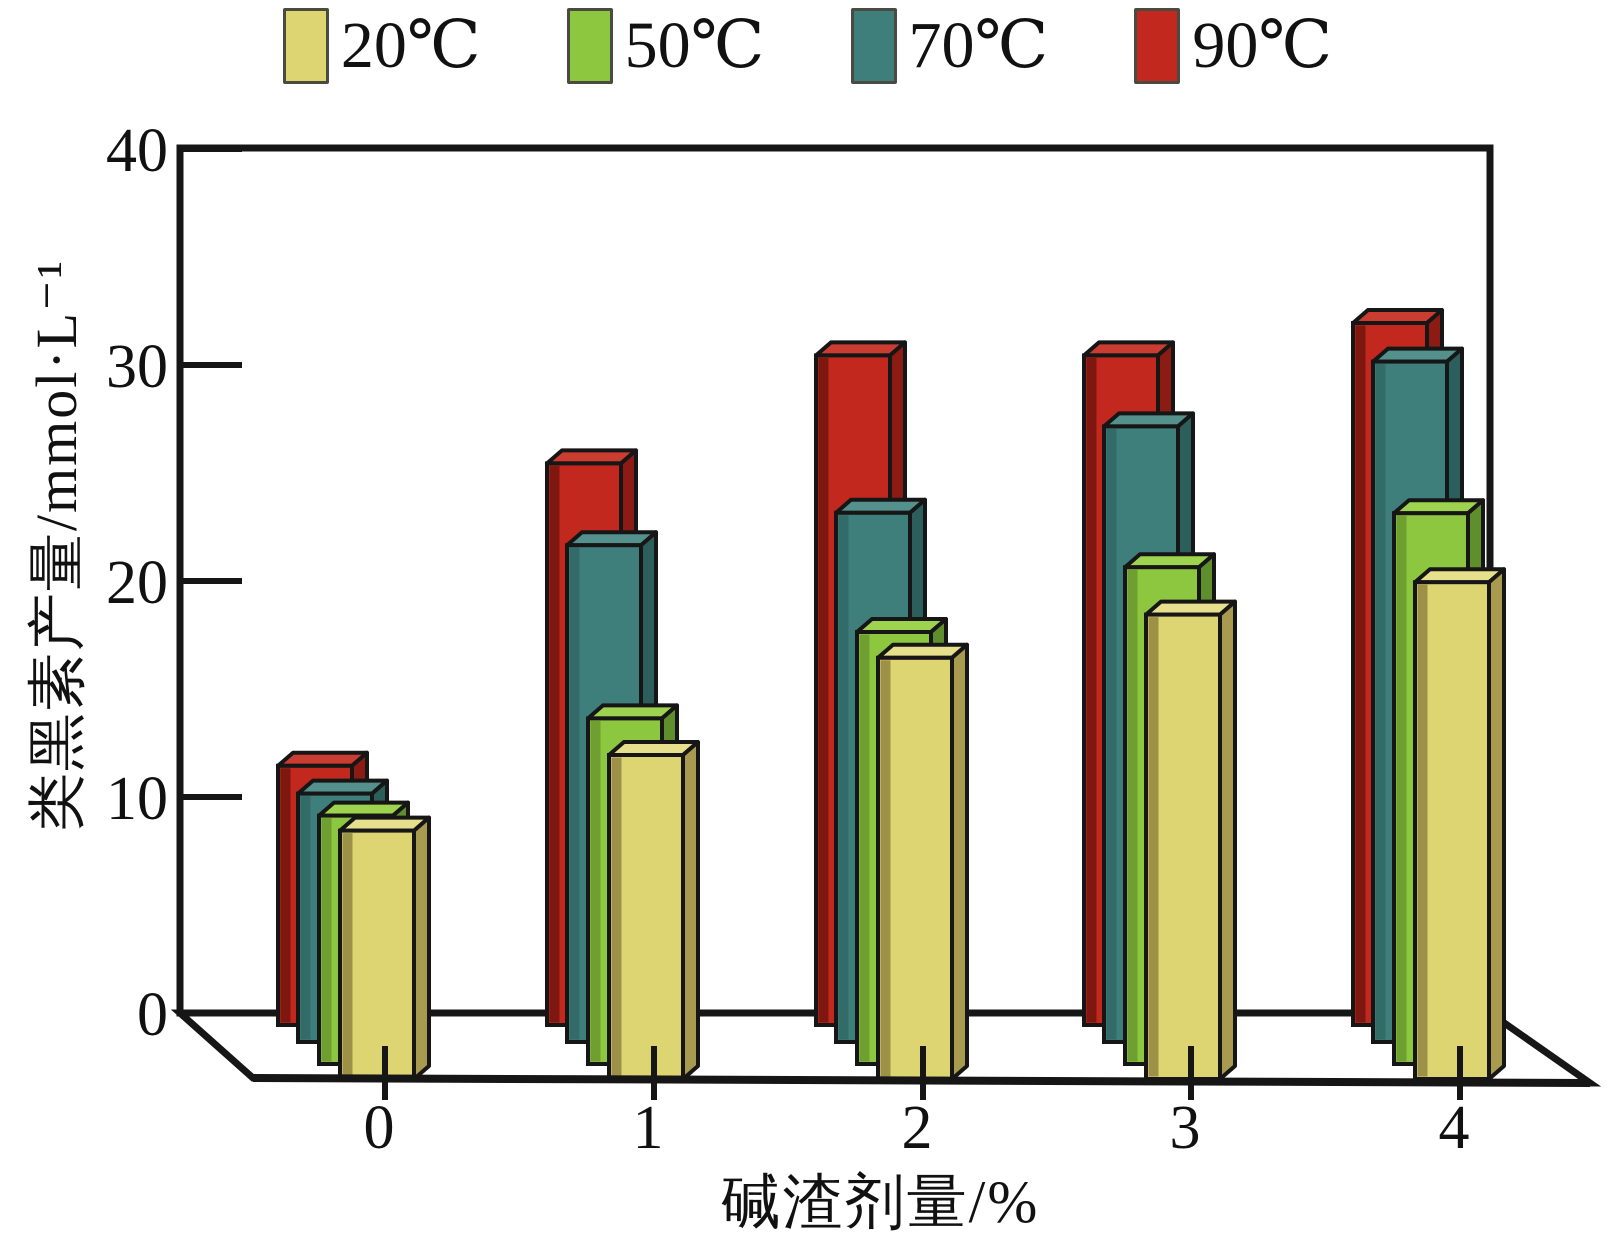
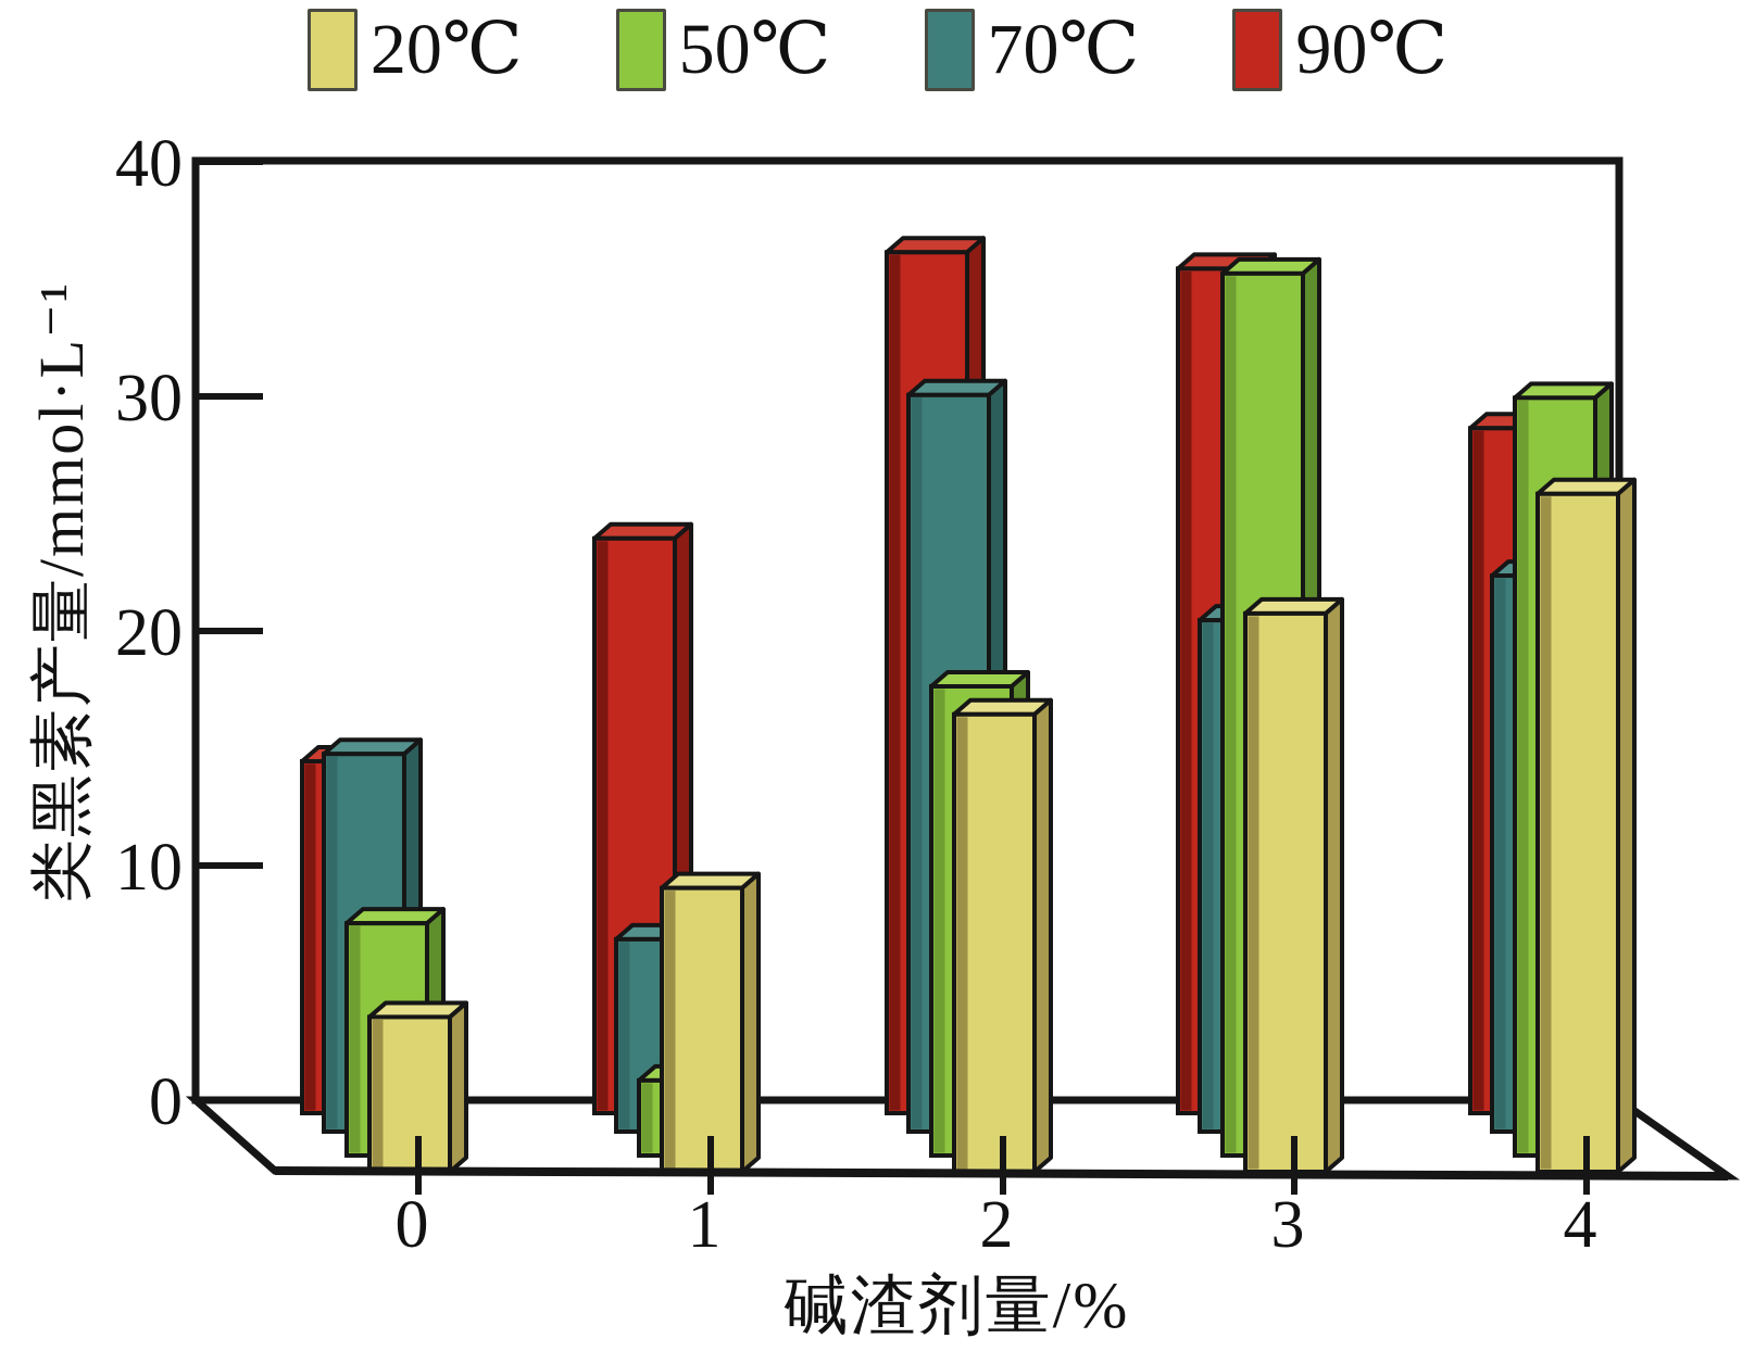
20℃/0: 11.5 -> 6.6
50℃/0: 11.5 -> 9.9
70℃/0: 11.5 -> 16.1
90℃/0: 12.0 -> 15.0
20℃/1: 15.0 -> 12.1
50℃/1: 16.0 -> 3.2
70℃/1: 23.0 -> 8.2
90℃/1: 26.0 -> 24.5
70℃/2: 24.5 -> 31.4
90℃/2: 31.0 -> 36.7
20℃/3: 21.5 -> 23.8
50℃/3: 23.0 -> 37.6
70℃/3: 28.5 -> 21.8
90℃/3: 31.0 -> 36.0
20℃/4: 23.0 -> 28.9
50℃/4: 25.5 -> 32.3
70℃/4: 31.5 -> 23.7
90℃/4: 32.5 -> 29.2
